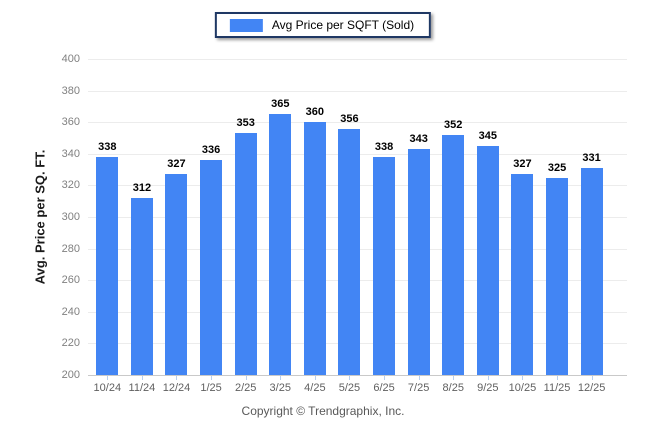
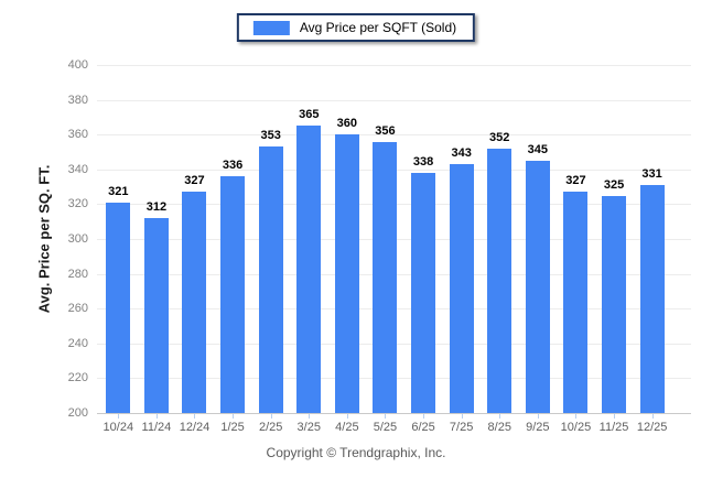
10/24: 338 -> 321
